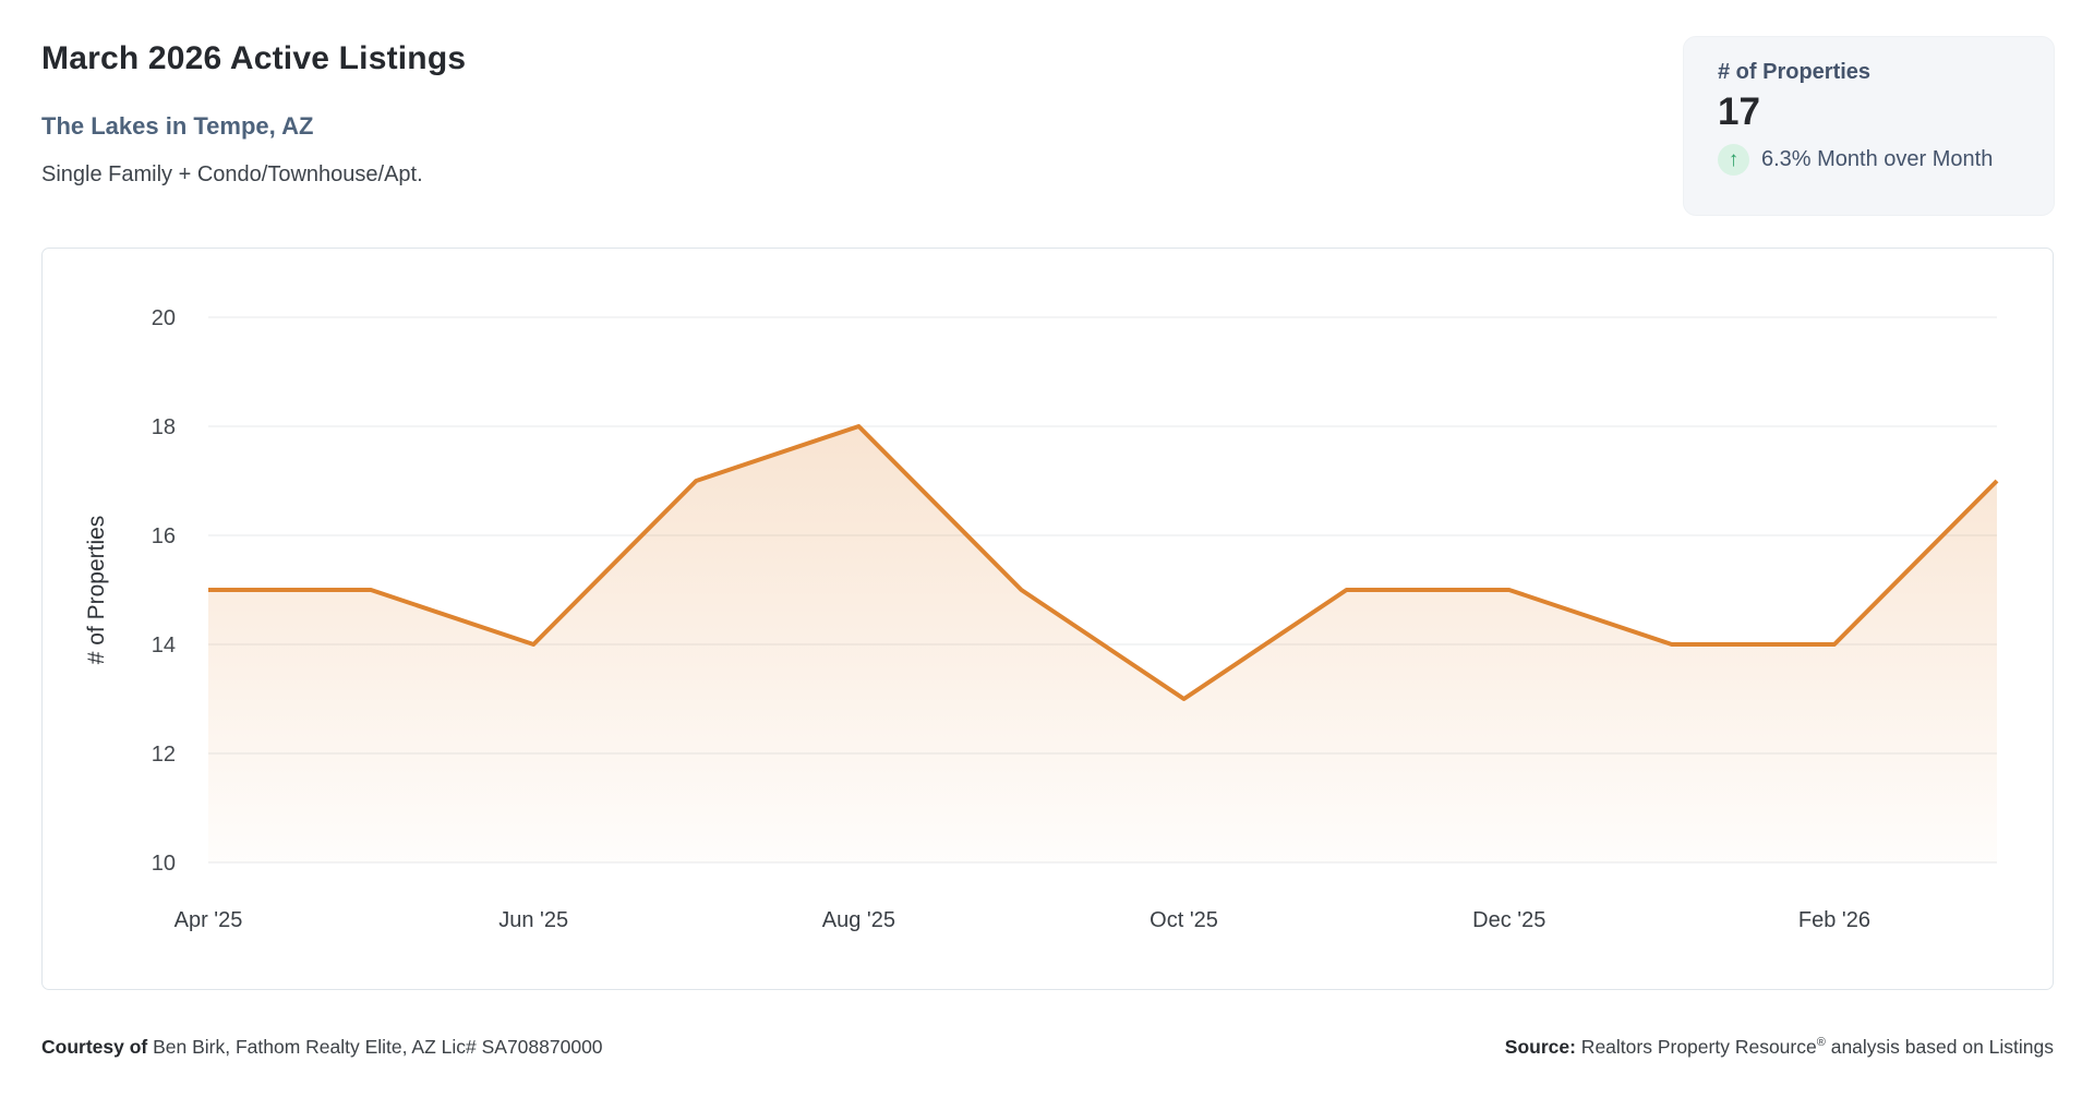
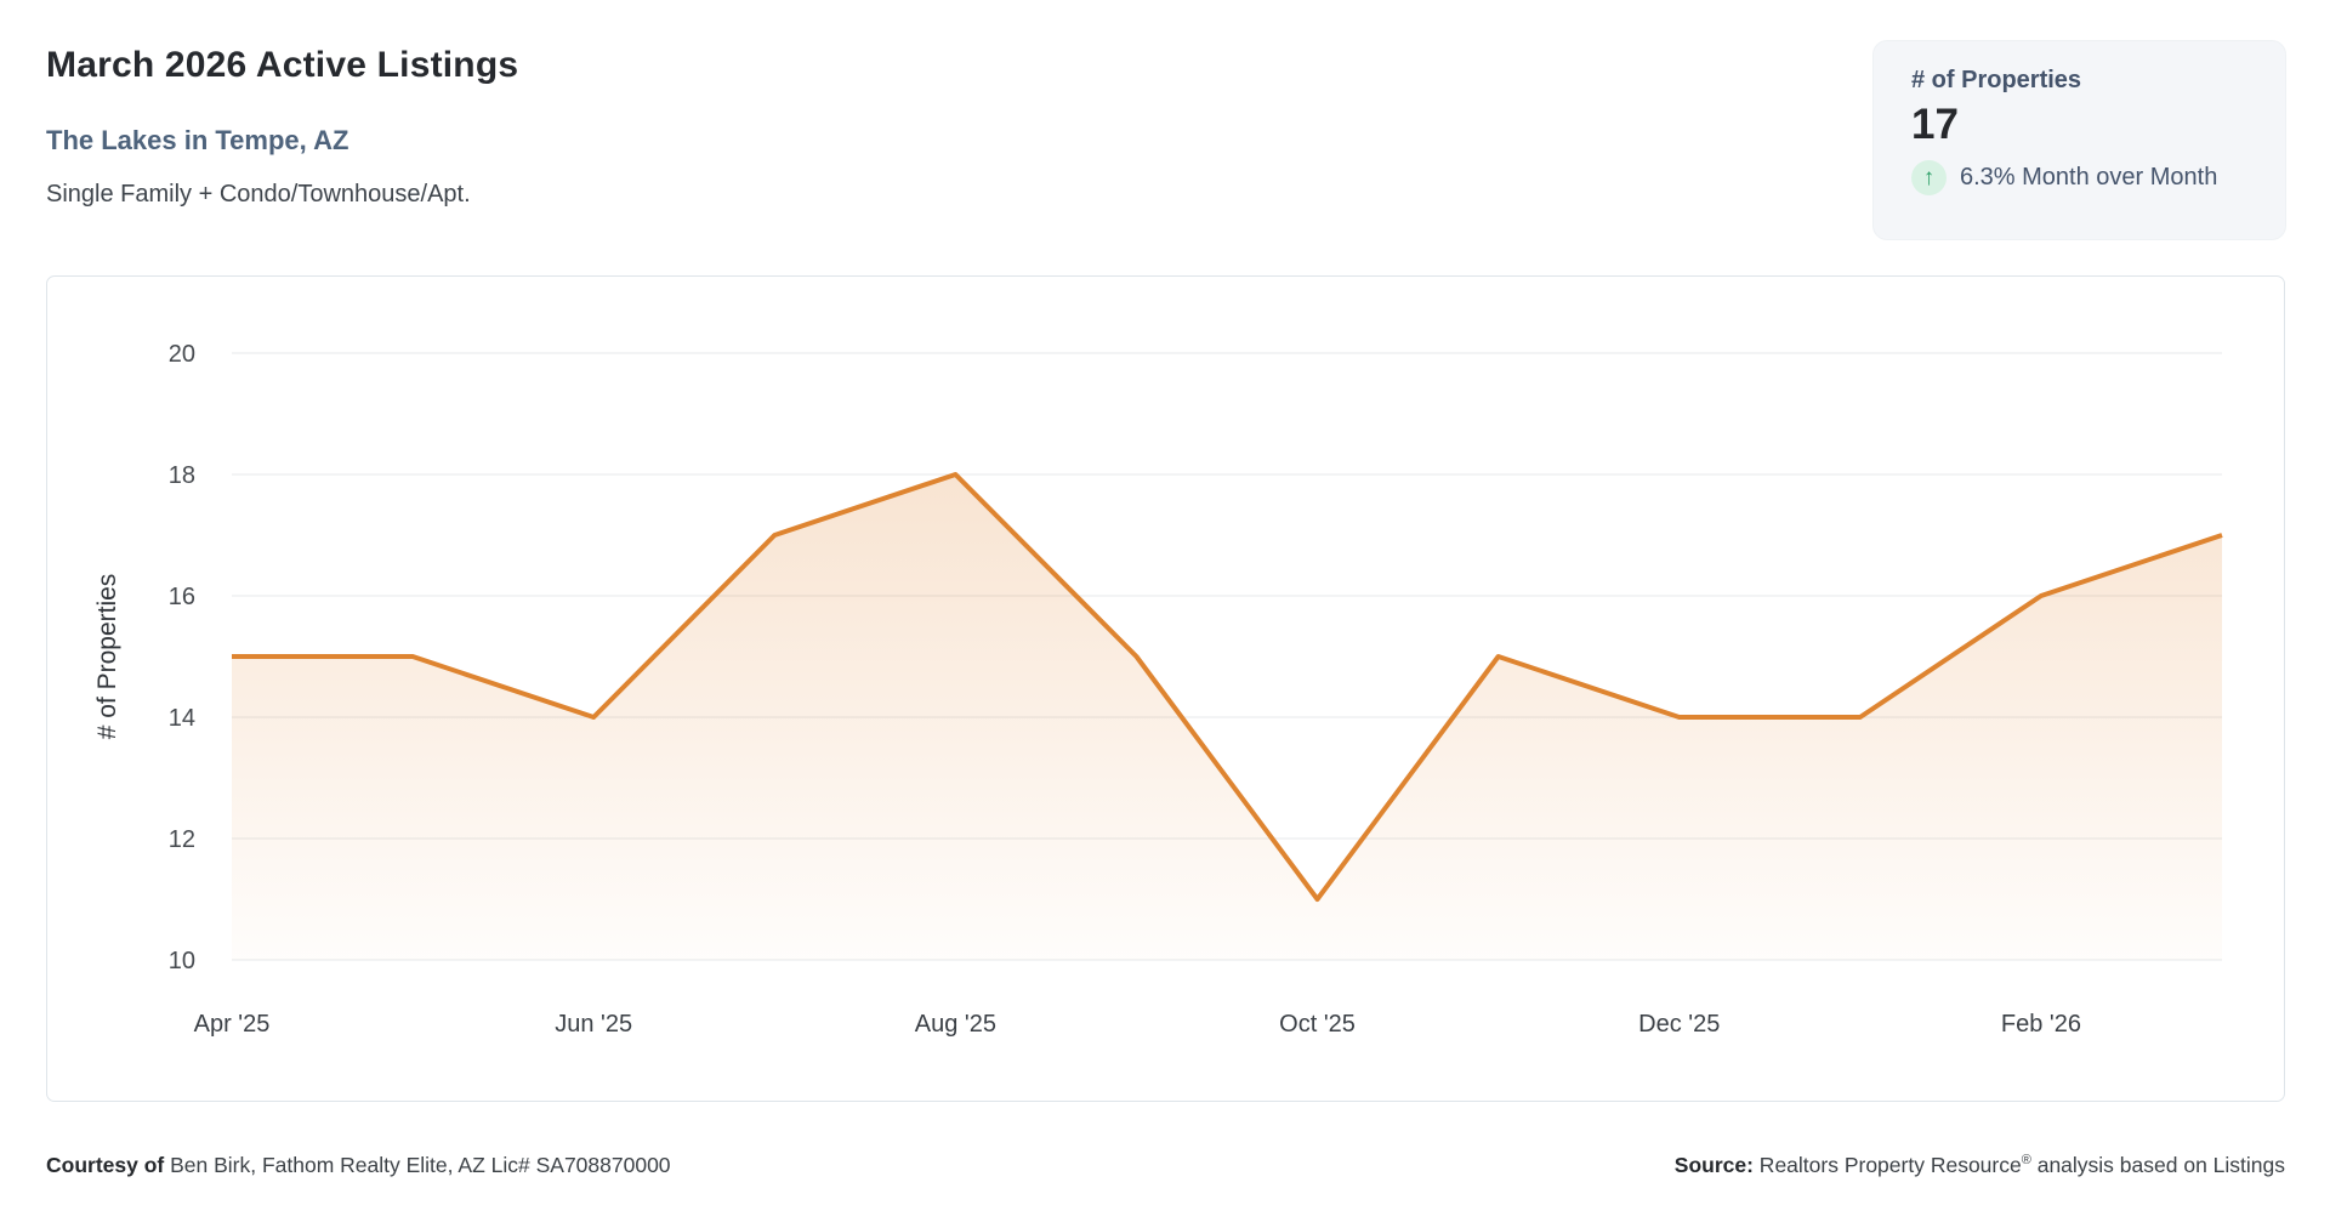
Oct '25: 13 -> 11
Dec '25: 15 -> 14
Feb '26: 14 -> 16
